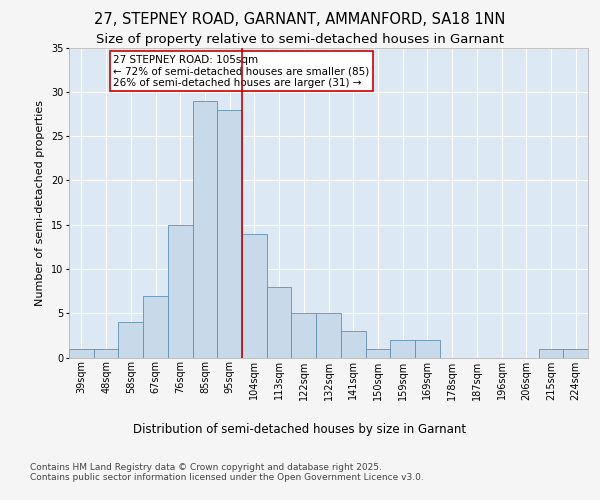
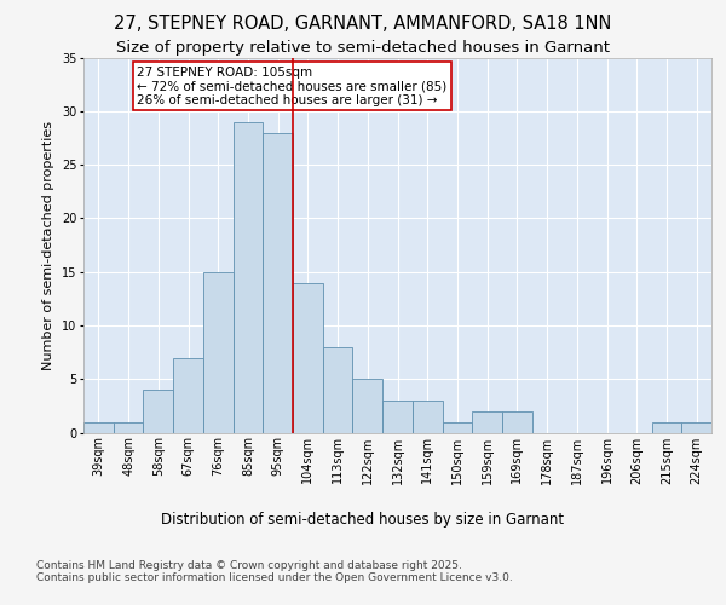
132sqm: 5 -> 3
